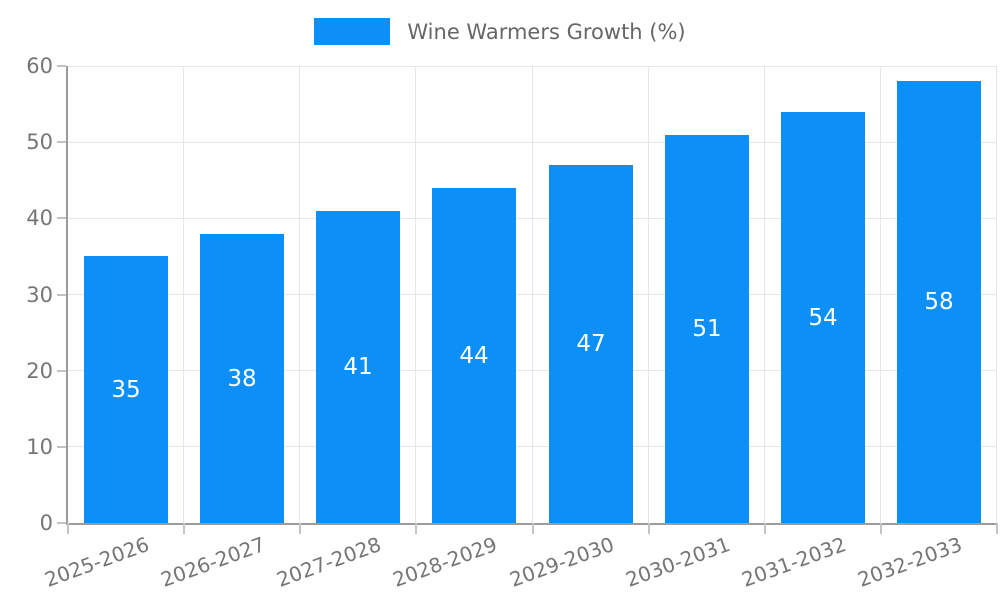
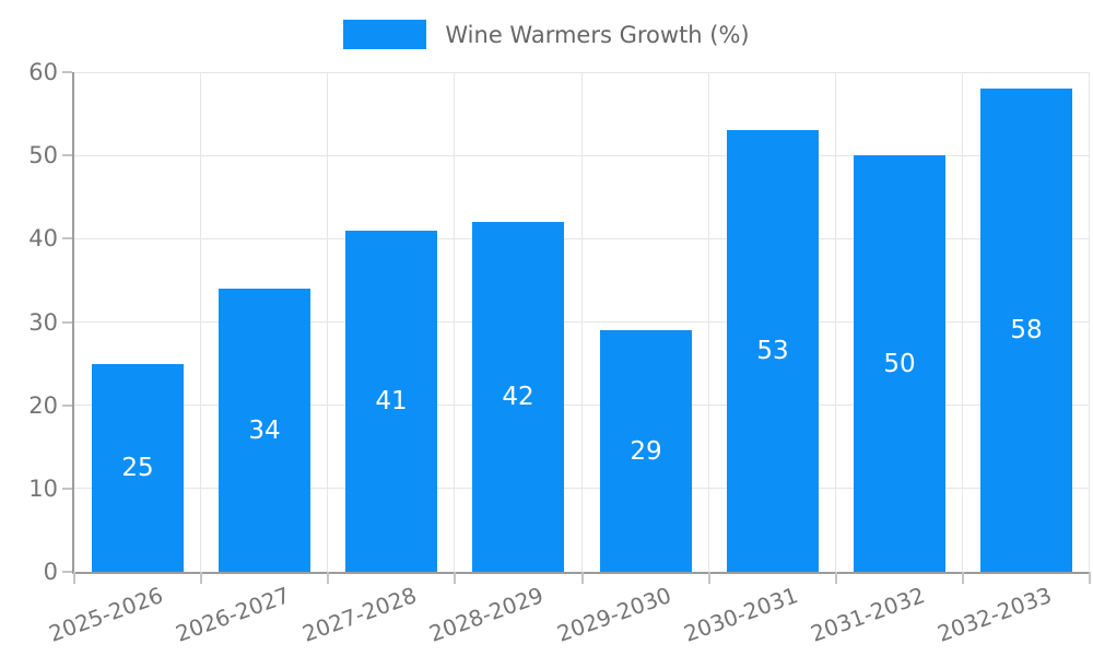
2025-2026: 35 -> 25
2026-2027: 38 -> 34
2028-2029: 44 -> 42
2029-2030: 47 -> 29
2030-2031: 51 -> 53
2031-2032: 54 -> 50
